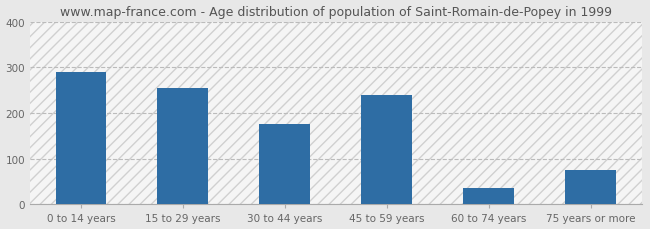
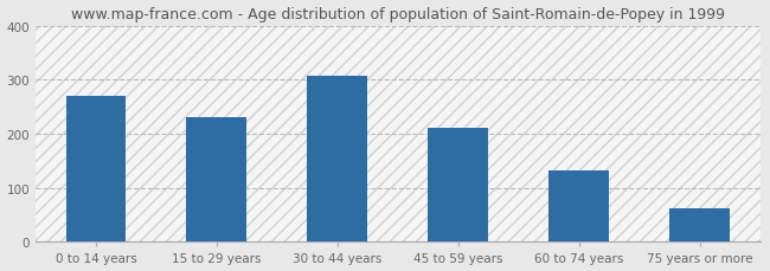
0 to 14 years: 290 -> 270
15 to 29 years: 255 -> 230
30 to 44 years: 175 -> 308
45 to 59 years: 240 -> 210
60 to 74 years: 35 -> 133
75 years or more: 75 -> 63
